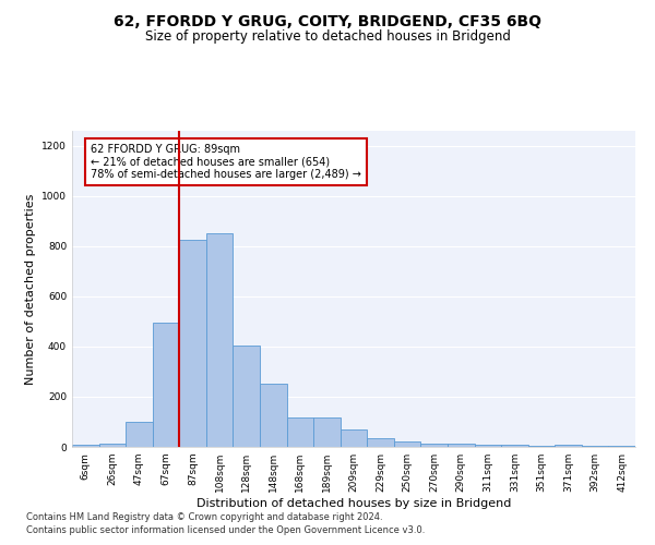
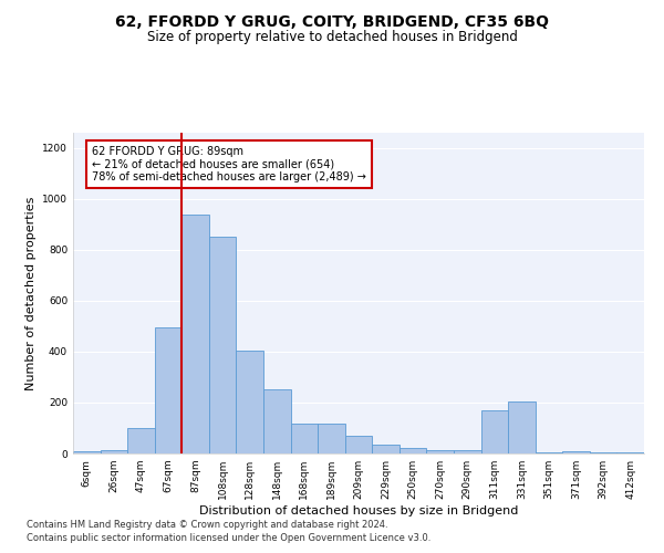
87sqm: 825 -> 940
311sqm: 10 -> 170
331sqm: 10 -> 205
